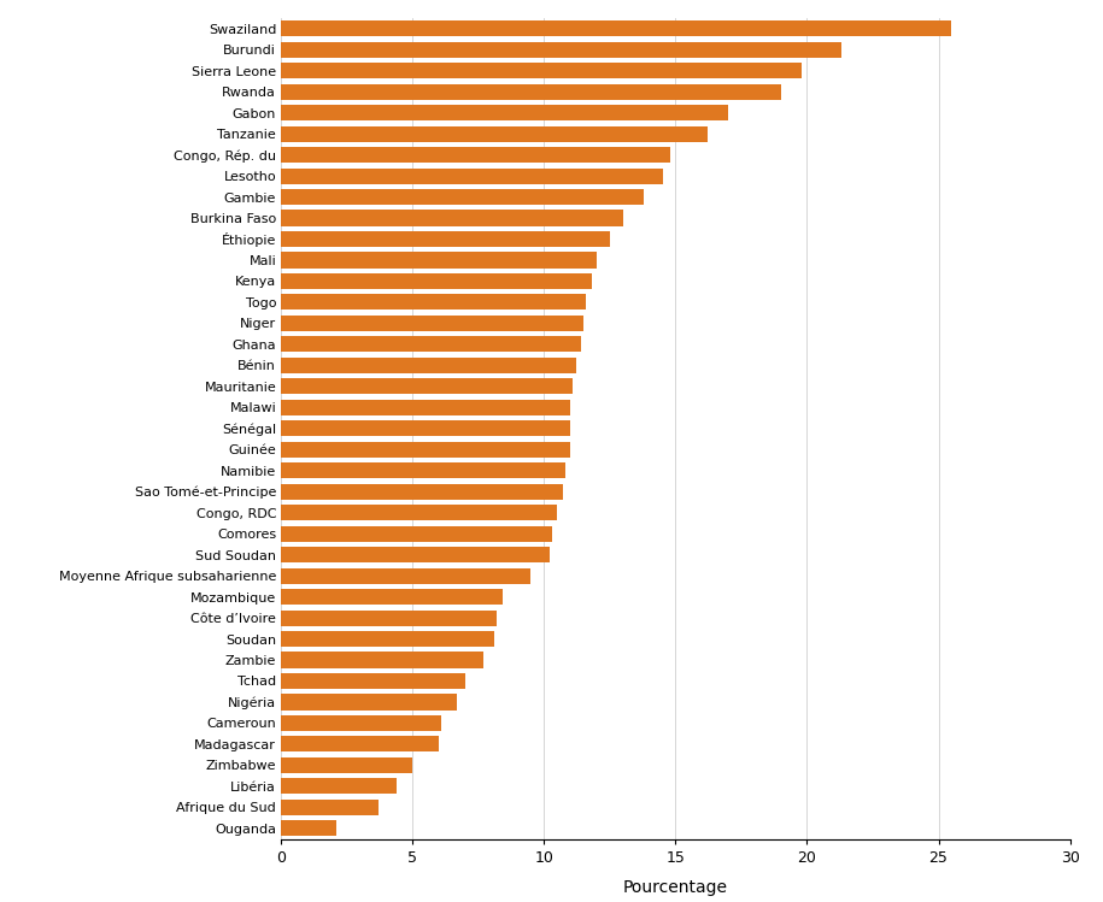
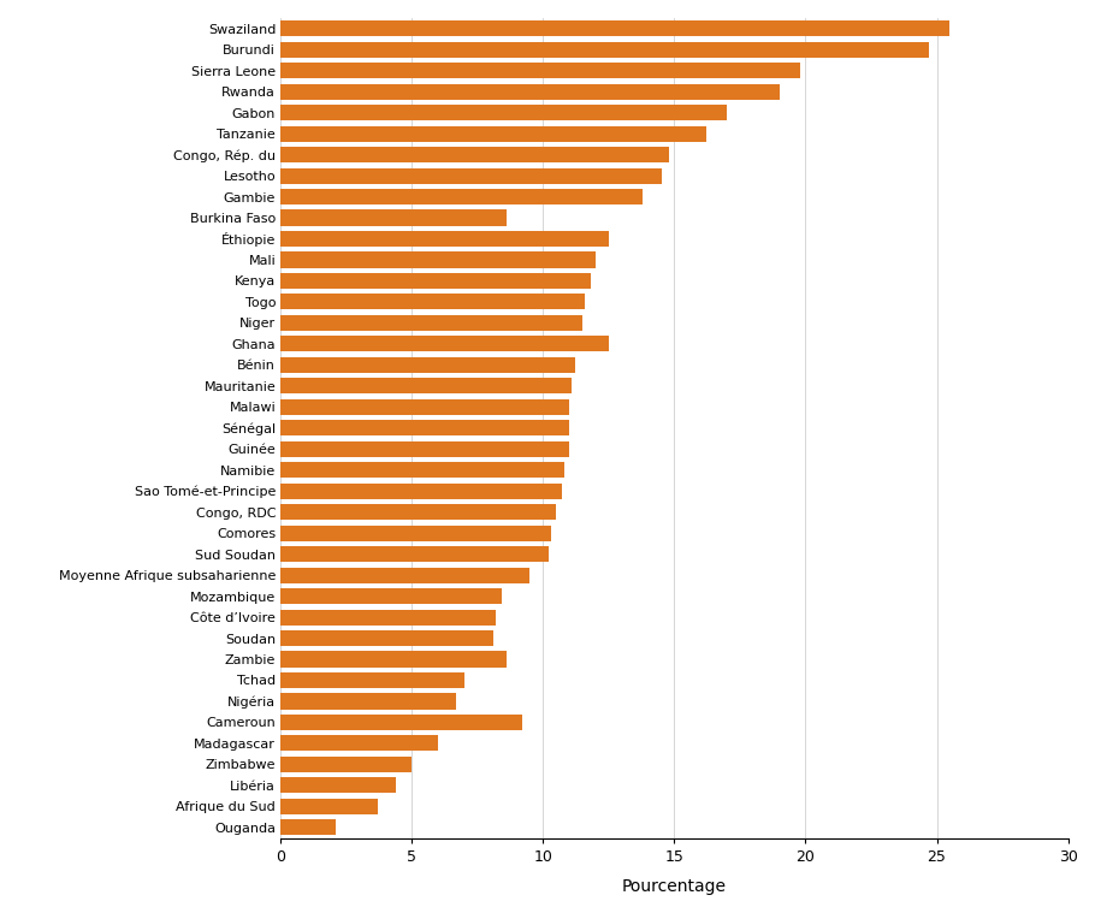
Burundi: 21.3 -> 24.7
Burkina Faso: 13.0 -> 8.6
Ghana: 11.4 -> 12.5
Zambie: 7.7 -> 8.6
Cameroun: 6.1 -> 9.2
